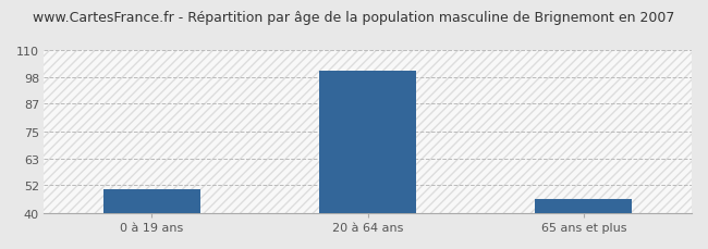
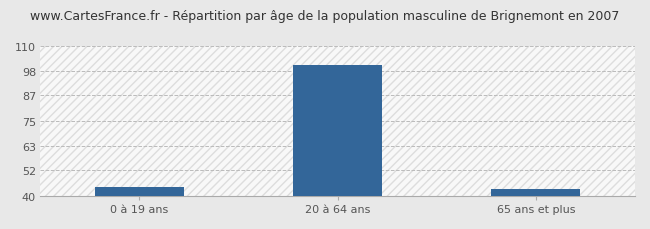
0 à 19 ans: 50 -> 44
65 ans et plus: 46 -> 43
